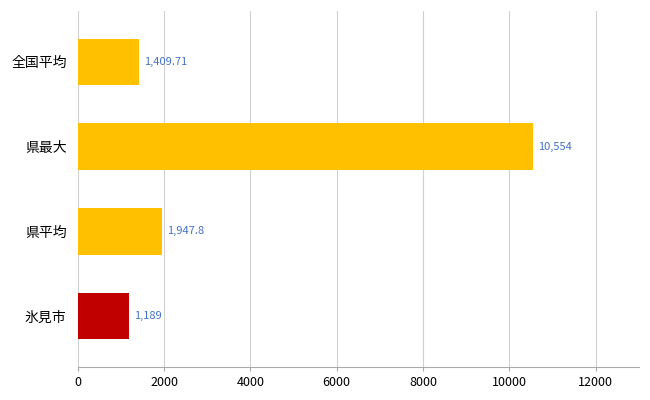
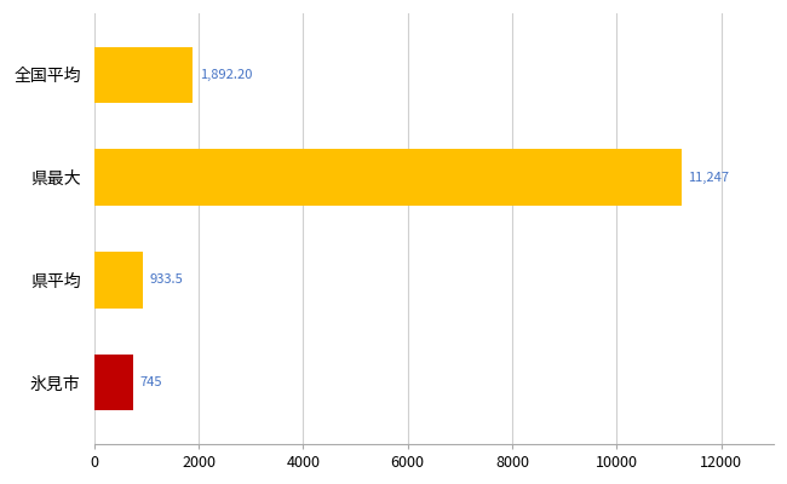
全国平均: 1,409.71 -> 1,892.20
県最大: 10,554 -> 11,247
県平均: 1,947.8 -> 933.5
氷見市: 1,189 -> 745
